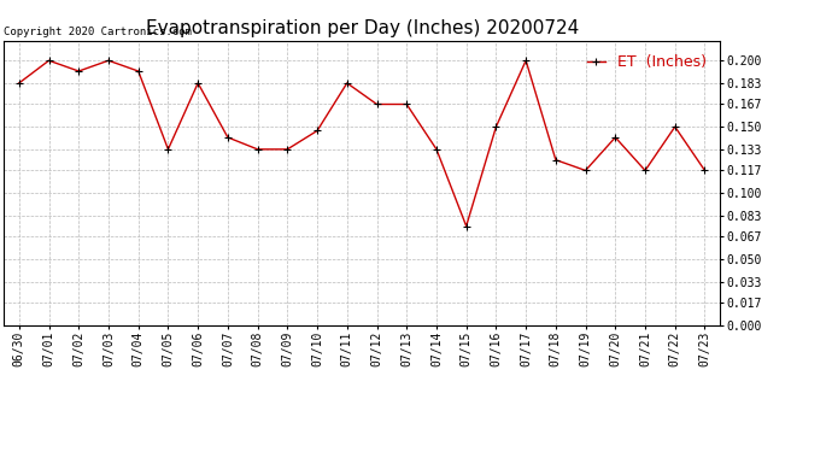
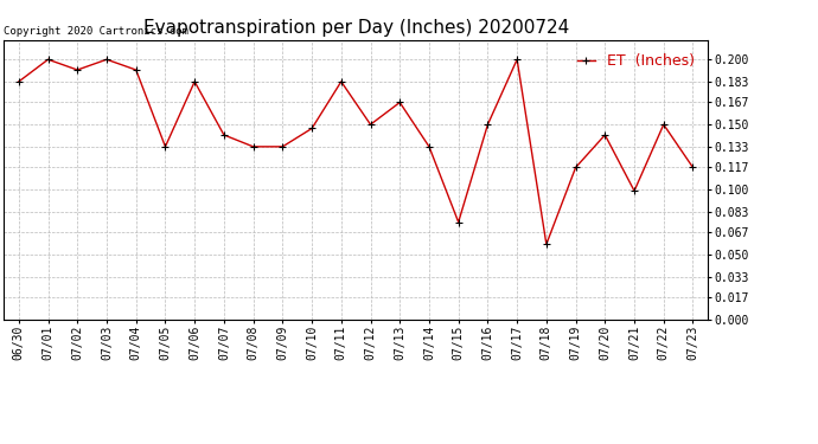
07/12: 0.167 -> 0.150
07/18: 0.125 -> 0.058
07/21: 0.117 -> 0.099
